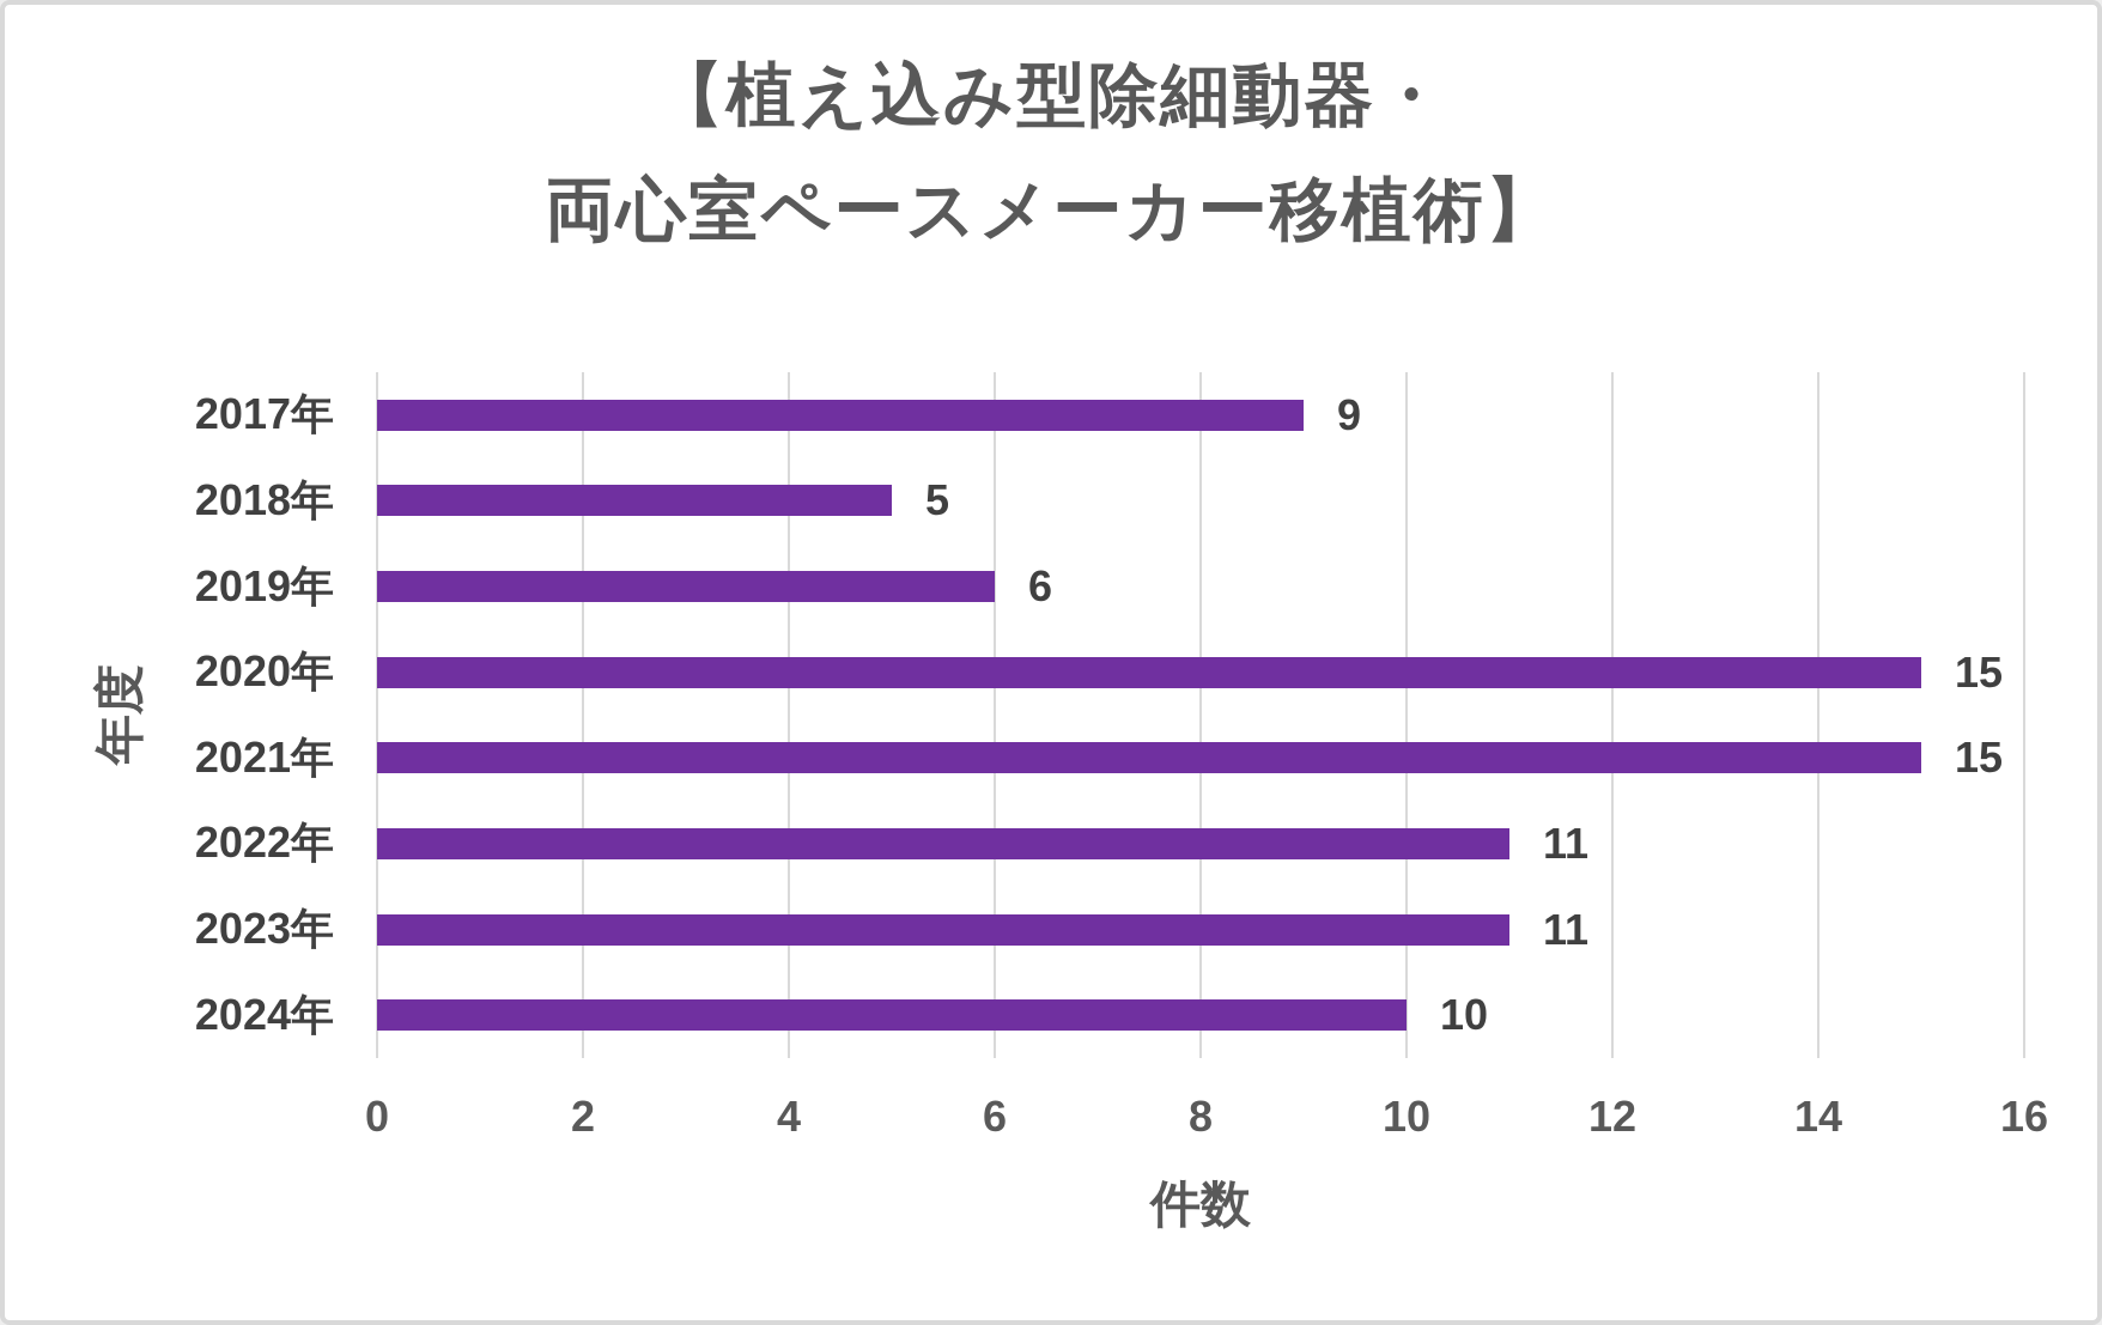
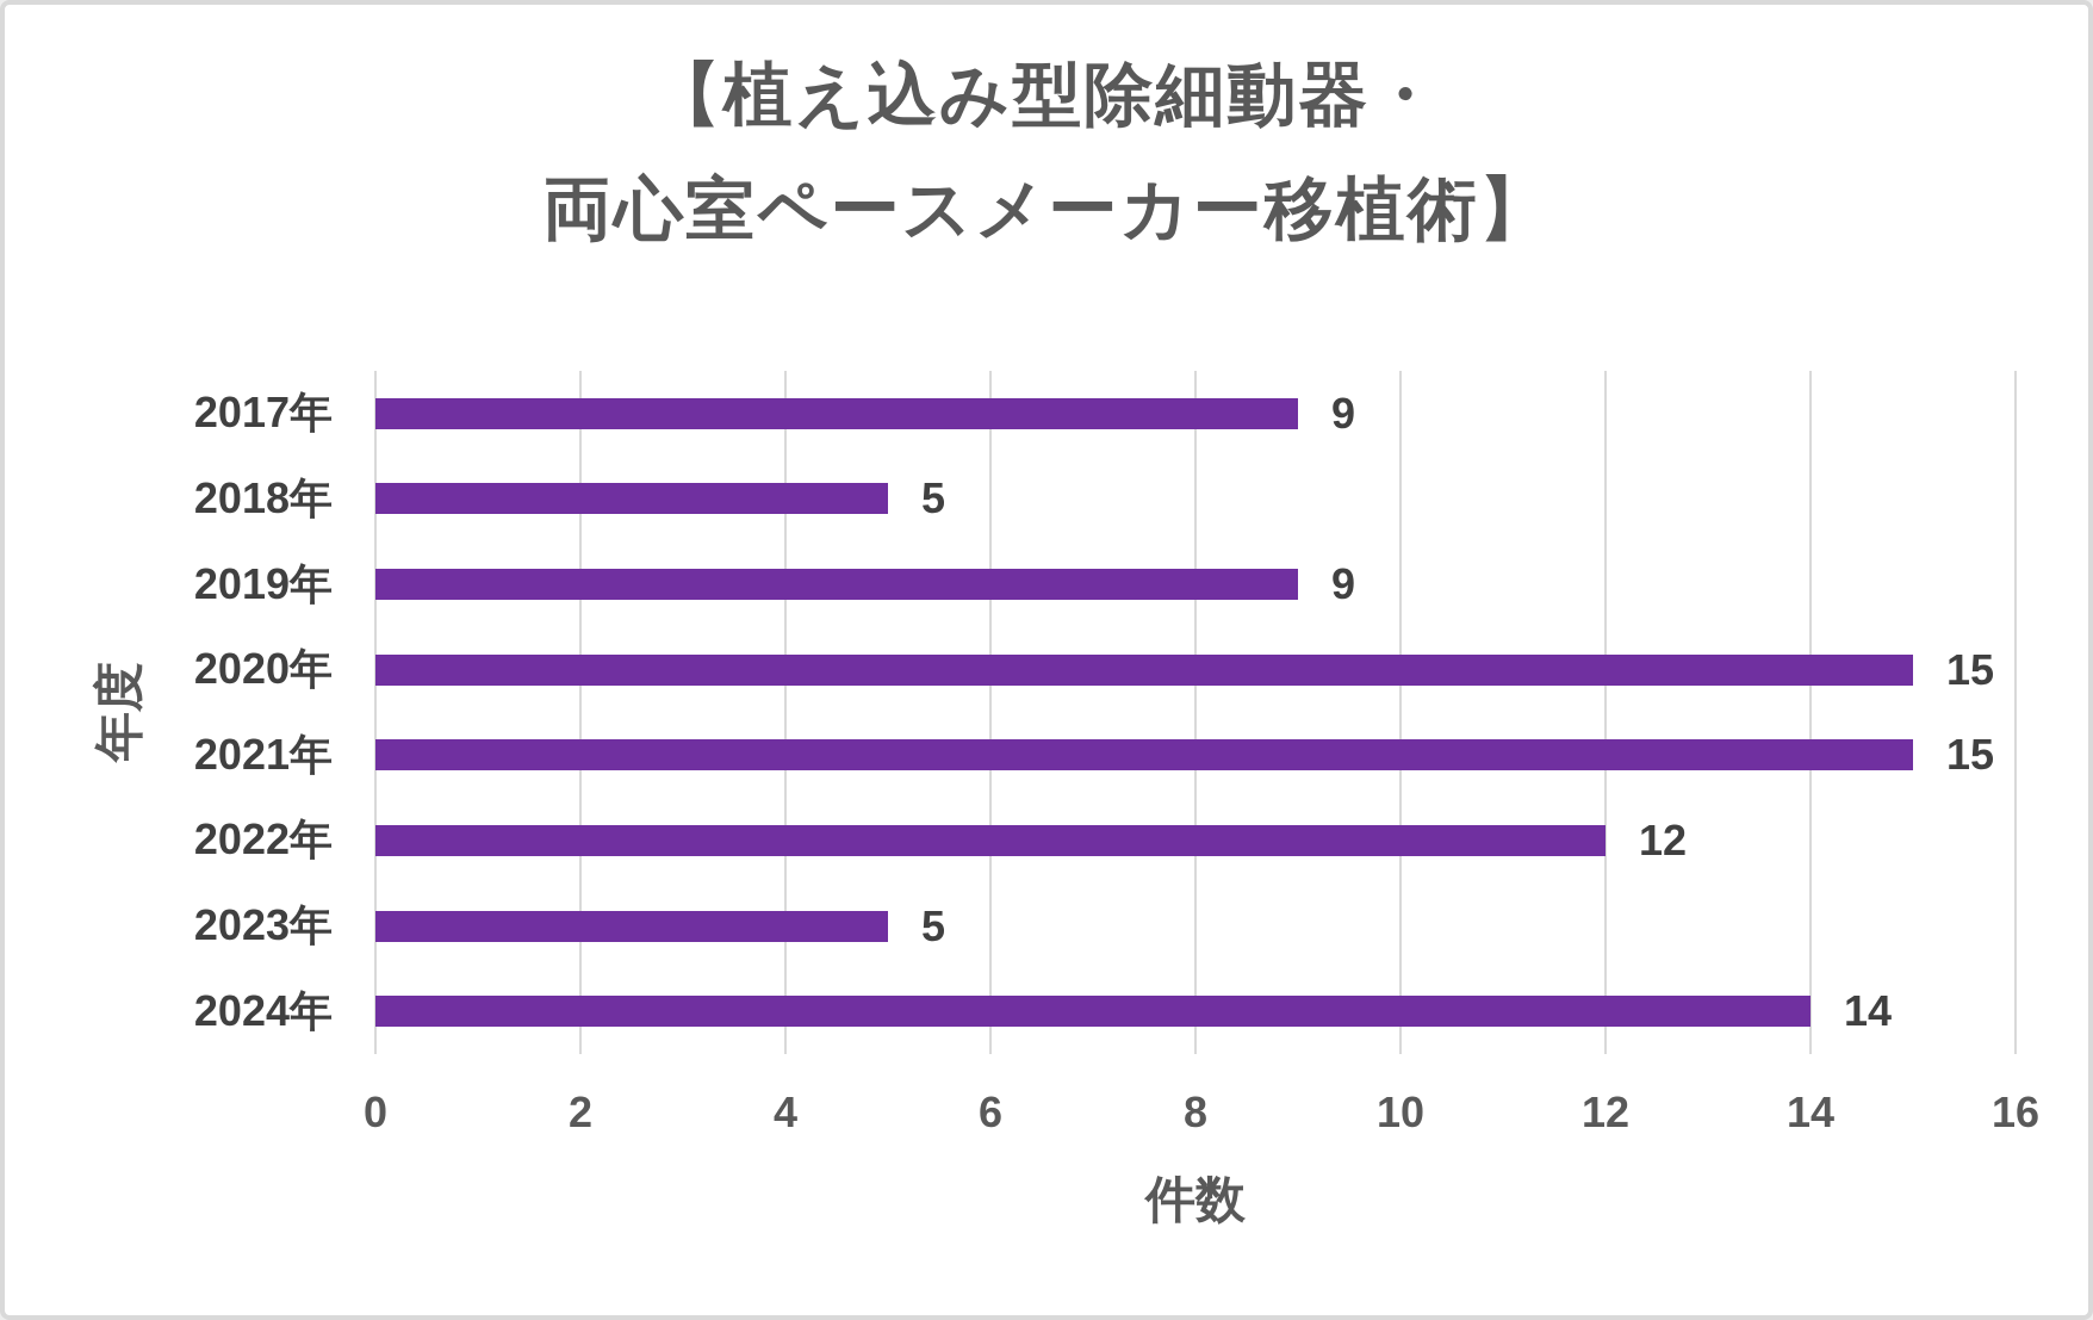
2019年: 6 -> 9
2022年: 11 -> 12
2023年: 11 -> 5
2024年: 10 -> 14
